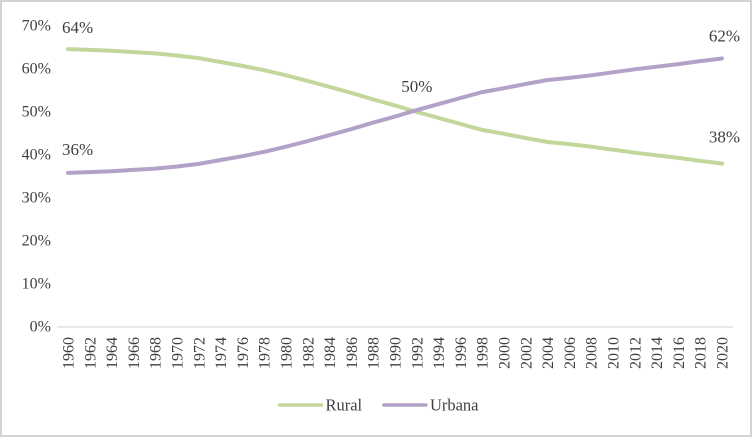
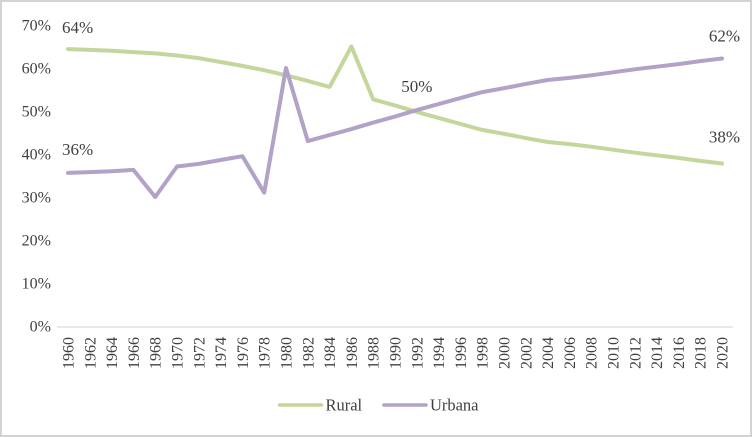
Urbana/1968: 37% -> 30%
Urbana/1978: 40% -> 31%
Urbana/1980: 42% -> 60%
Rural/1986: 54% -> 65%
